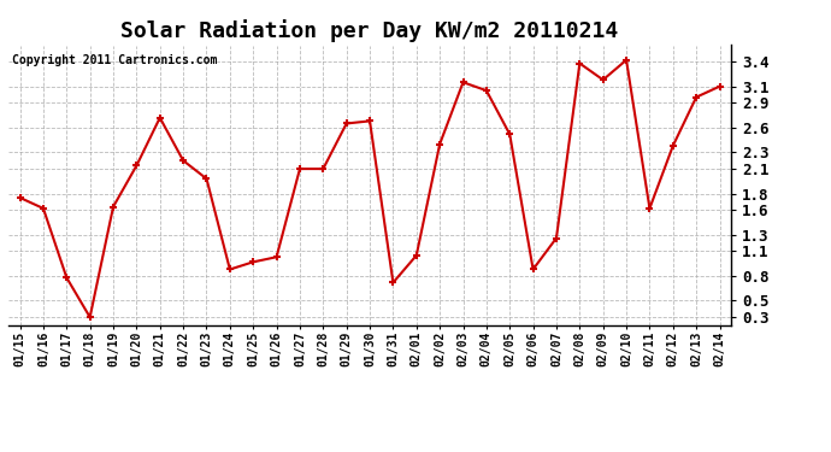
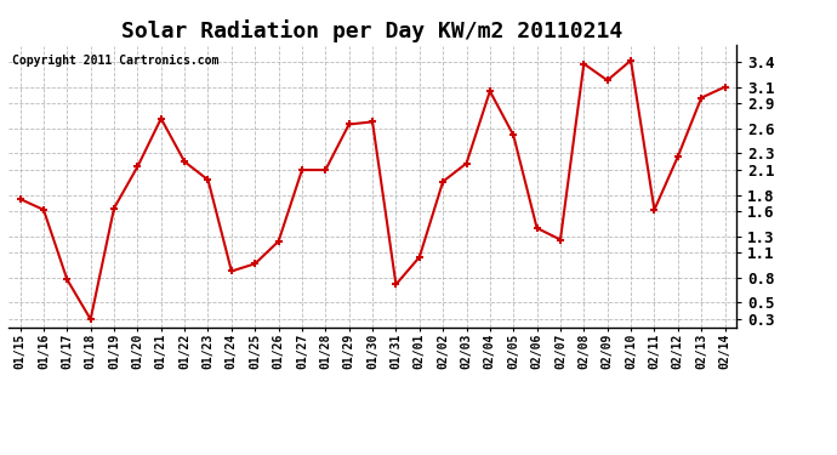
01/26: 1.03 -> 1.24
02/02: 2.40 -> 1.96
02/03: 3.15 -> 2.18
02/06: 0.88 -> 1.40
02/12: 2.38 -> 2.26
